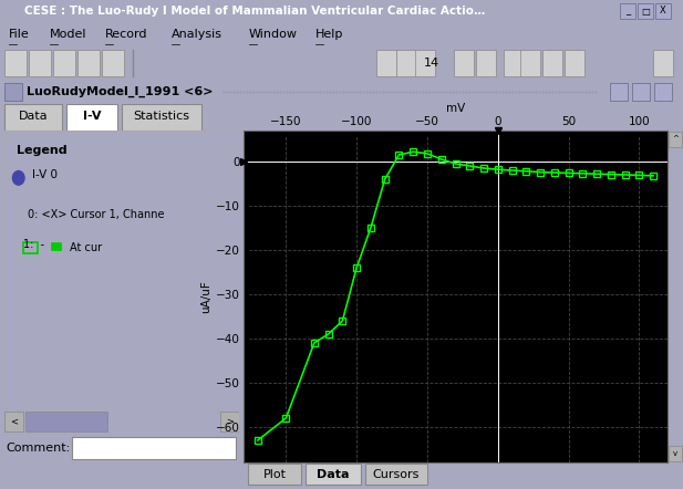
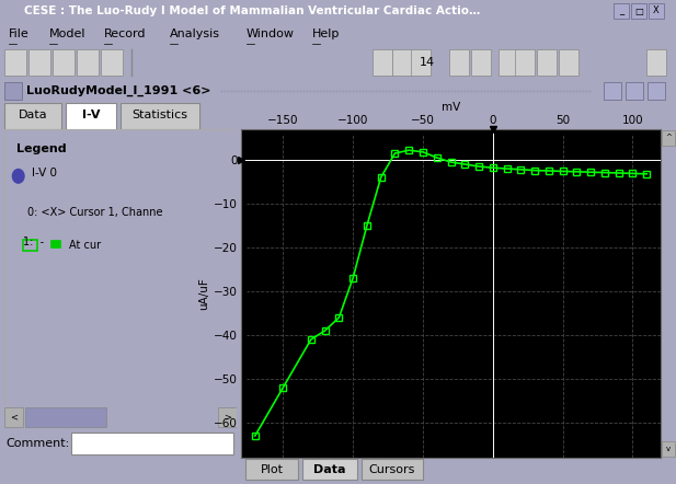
−150: -58.0 -> -52.0
−100: -24.0 -> -27.0
